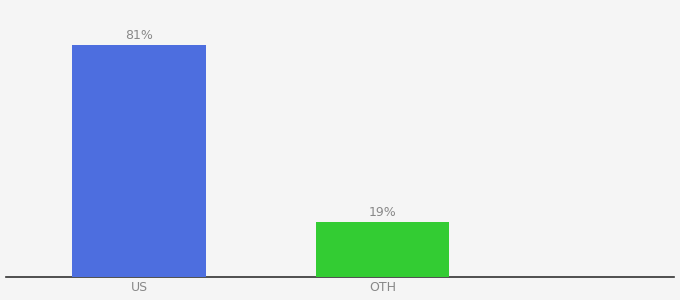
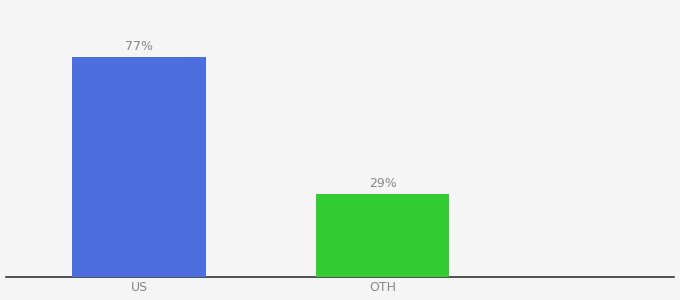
US: 81% -> 77%
OTH: 19% -> 29%
